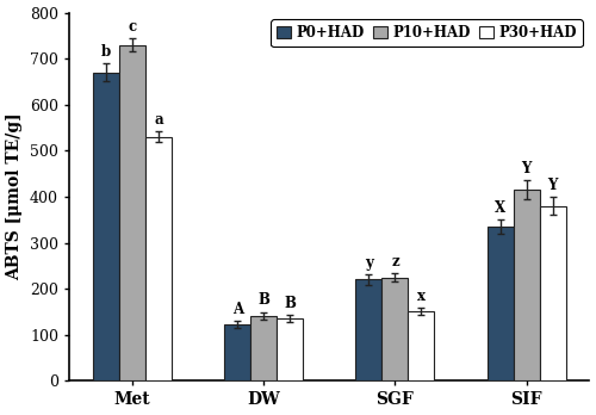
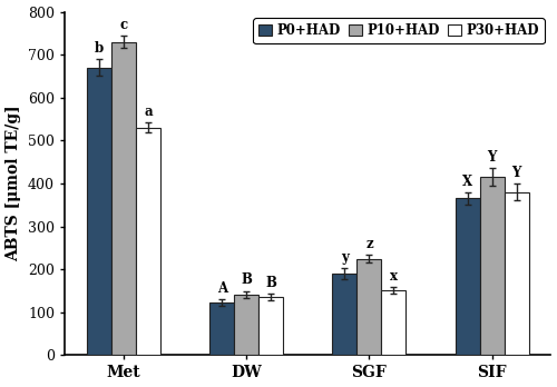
P0+HAD/SGF: 220 -> 190
P0+HAD/SIF: 335 -> 365
